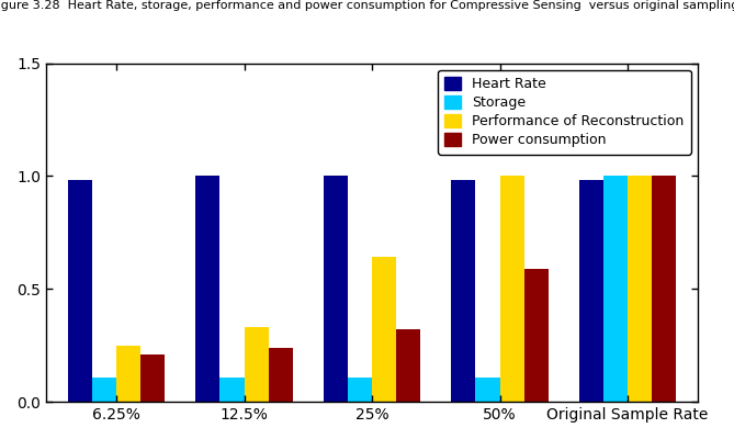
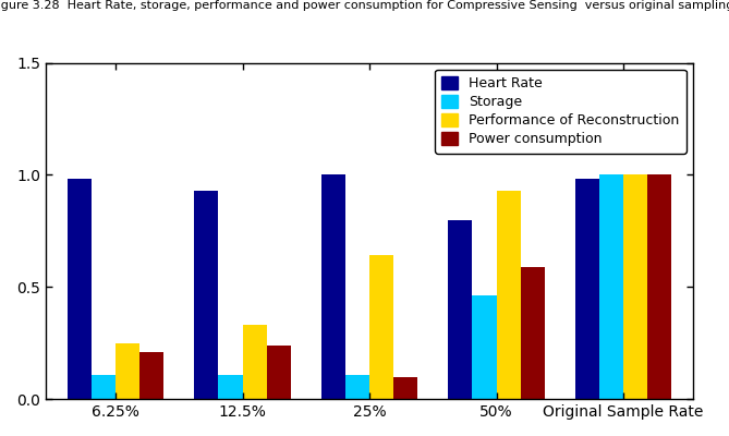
Heart Rate/12.5%: 1.00 -> 0.93
Power consumption/25%: 0.32 -> 0.10
Heart Rate/50%: 0.98 -> 0.80
Storage/50%: 0.11 -> 0.46
Performance of Reconstruction/50%: 1.00 -> 0.93
